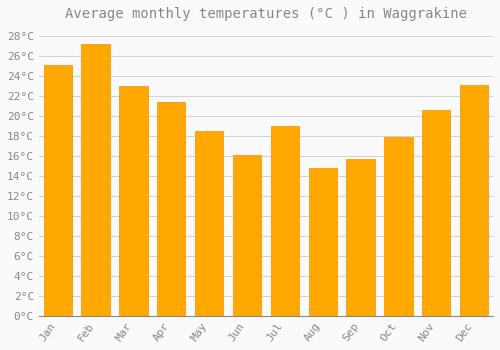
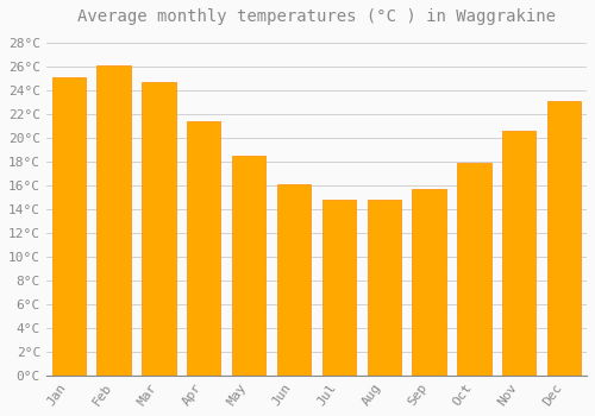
Feb: 27.2°C -> 26.1°C
Mar: 23.0°C -> 24.7°C
Jul: 19.0°C -> 14.8°C
